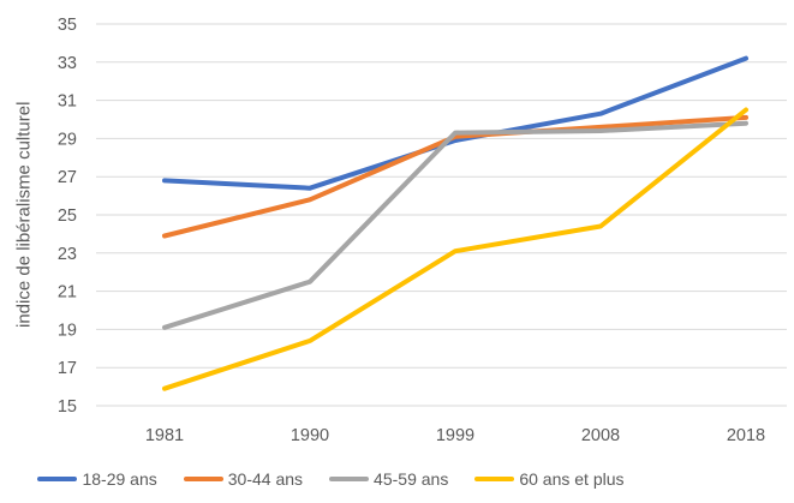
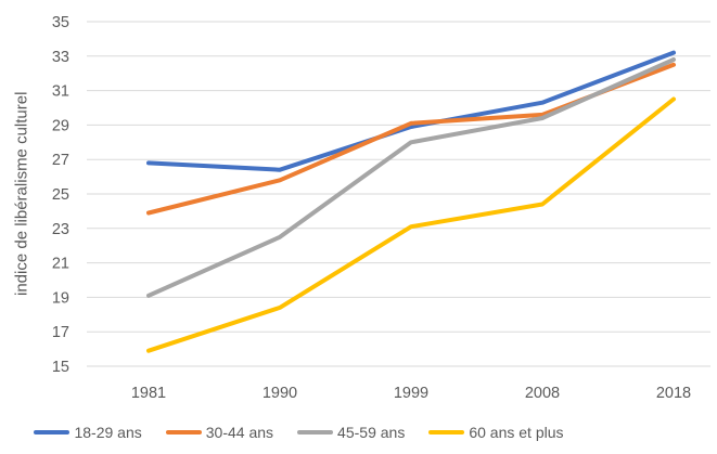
45-59 ans/1990: 21.5 -> 22.5
45-59 ans/1999: 29.3 -> 28.0
30-44 ans/2018: 30.1 -> 32.5
45-59 ans/2018: 29.8 -> 32.8
